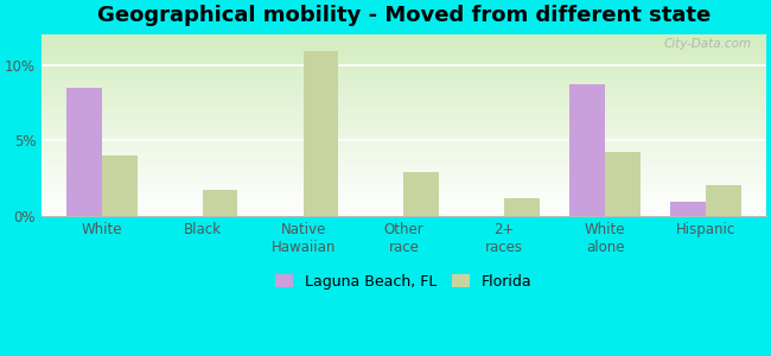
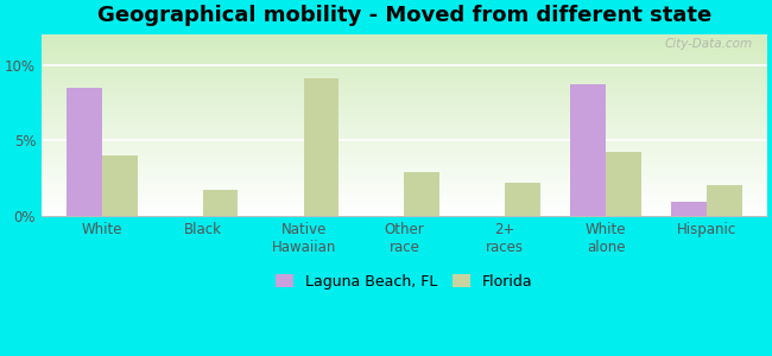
Florida/Native Hawaiian: 10.9% -> 9.1%
Florida/2+ races: 1.2% -> 2.2%
